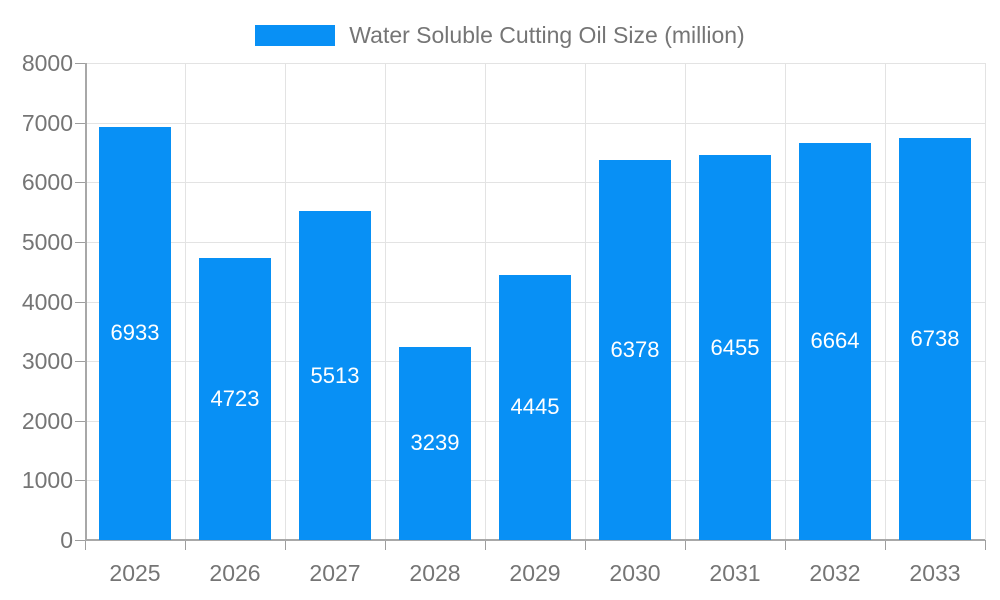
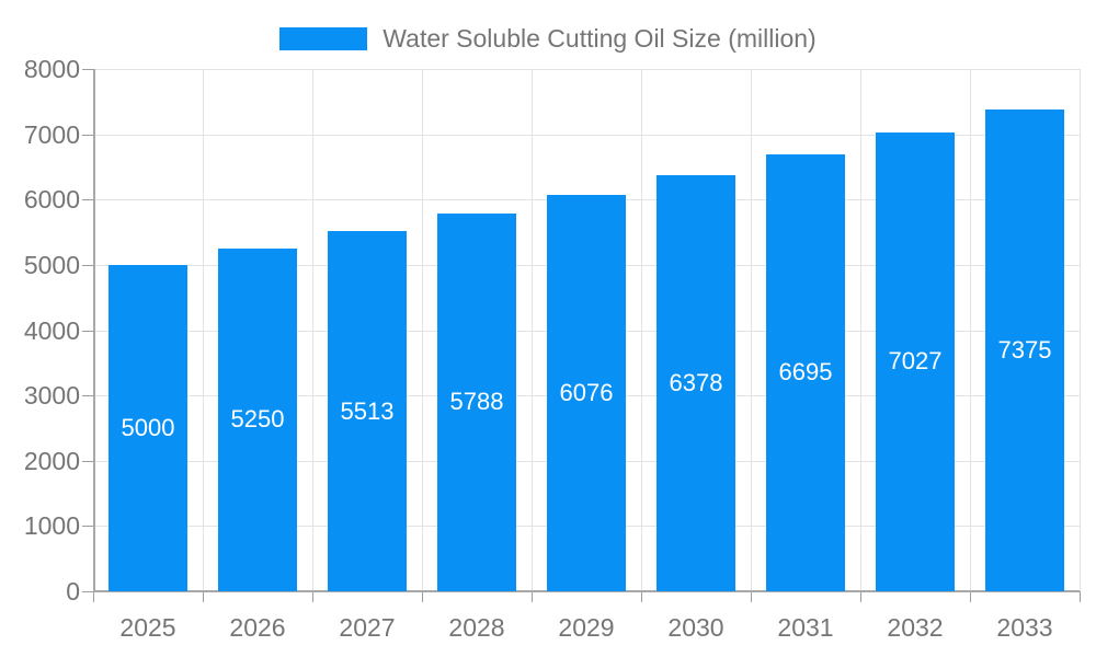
2025: 6933 -> 5000
2026: 4723 -> 5250
2028: 3239 -> 5788
2029: 4445 -> 6076
2031: 6455 -> 6695
2032: 6664 -> 7027
2033: 6738 -> 7375
